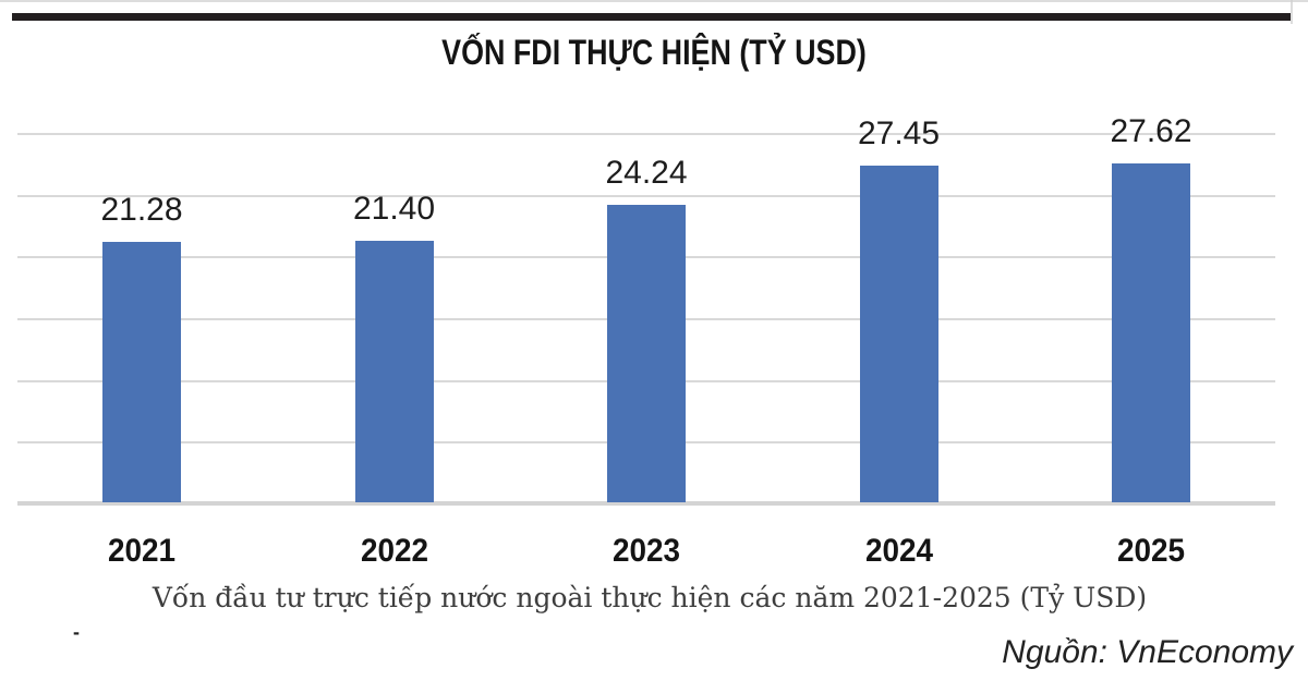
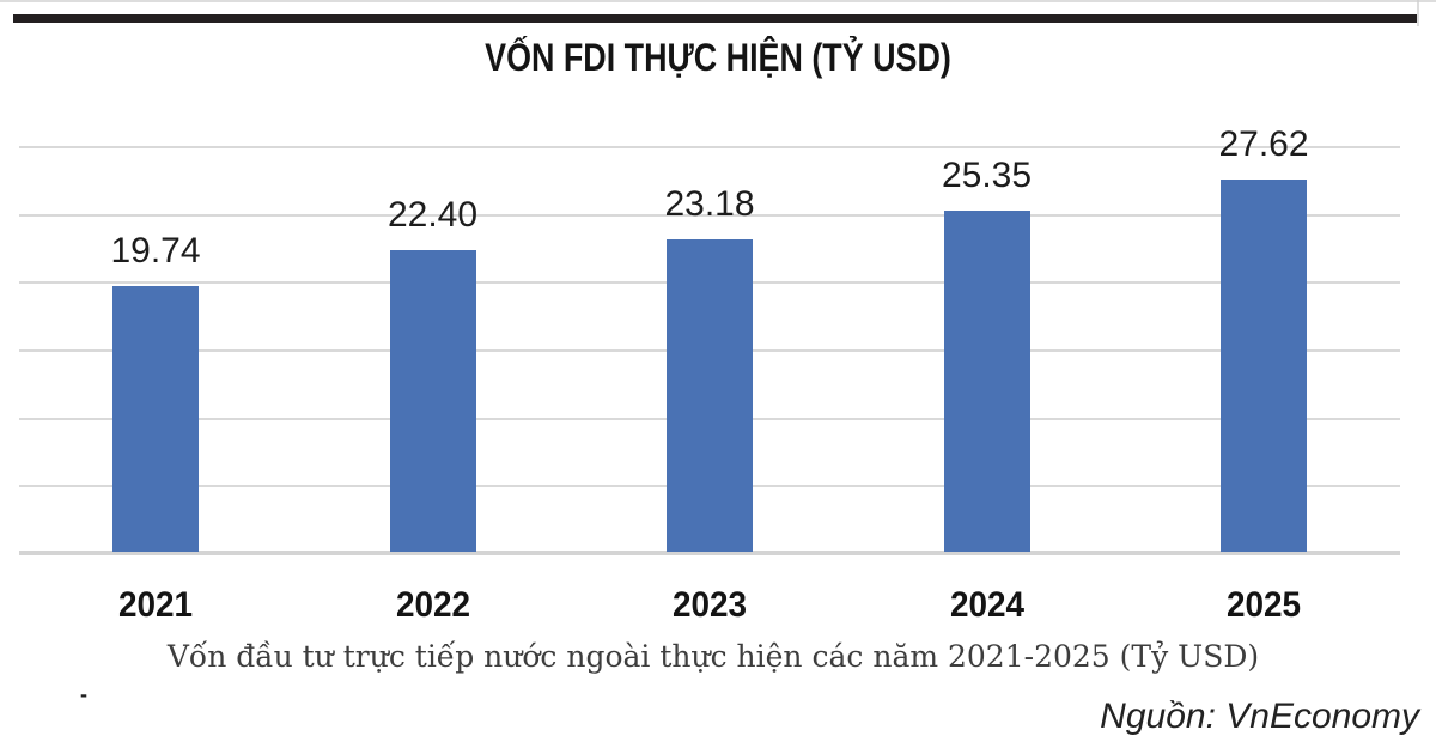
2021: 21.28 -> 19.74
2022: 21.40 -> 22.40
2023: 24.24 -> 23.18
2024: 27.45 -> 25.35
